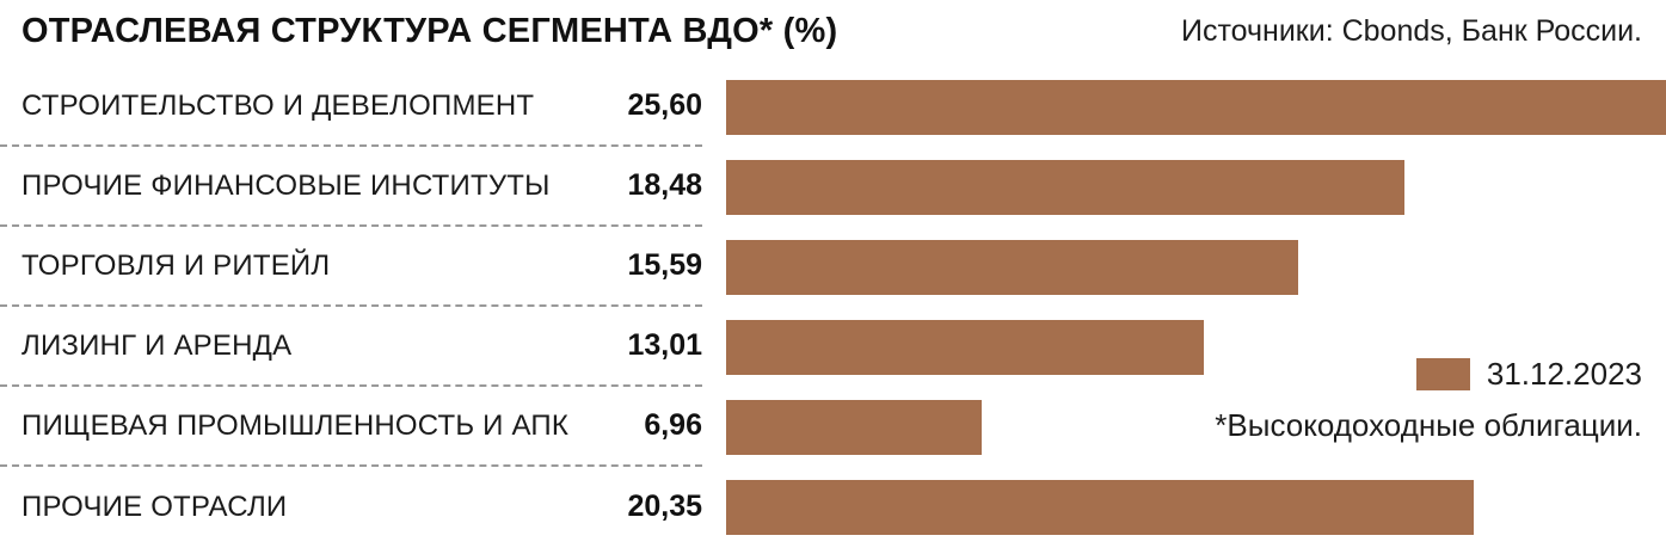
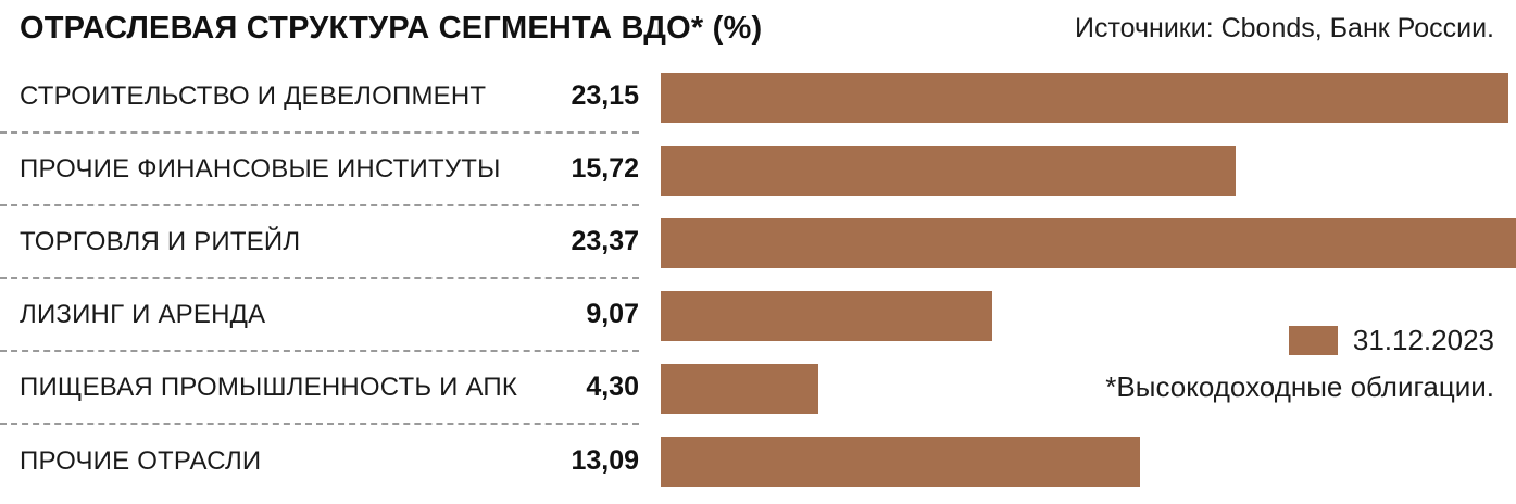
СТРОИТЕЛЬСТВО И ДЕВЕЛОПМЕНТ: 25,60 -> 23,15
ПРОЧИЕ ФИНАНСОВЫЕ ИНСТИТУТЫ: 18,48 -> 15,72
ТОРГОВЛЯ И РИТЕЙЛ: 15,59 -> 23,37
ЛИЗИНГ И АРЕНДА: 13,01 -> 9,07
ПИЩЕВАЯ ПРОМЫШЛЕННОСТЬ И АПК: 6,96 -> 4,30
ПРОЧИЕ ОТРАСЛИ: 20,35 -> 13,09
